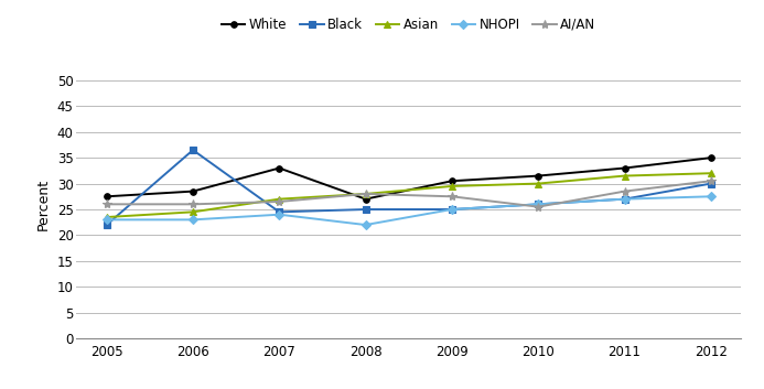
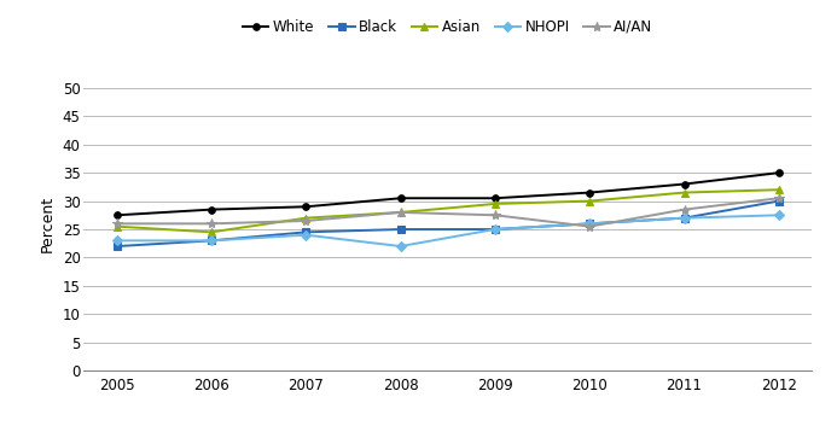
Asian/2005: 23.5 -> 25.5
Black/2006: 36.5 -> 23.0
White/2007: 33.0 -> 29.0
White/2008: 27.0 -> 30.5
